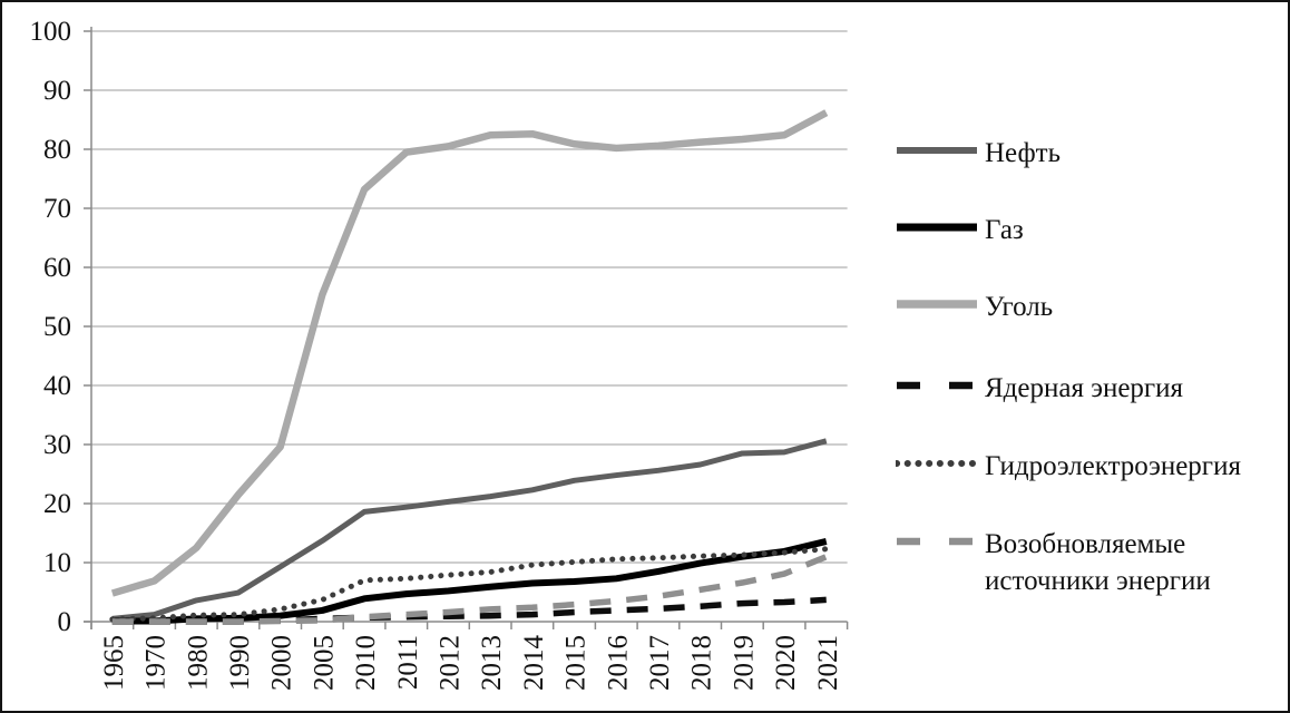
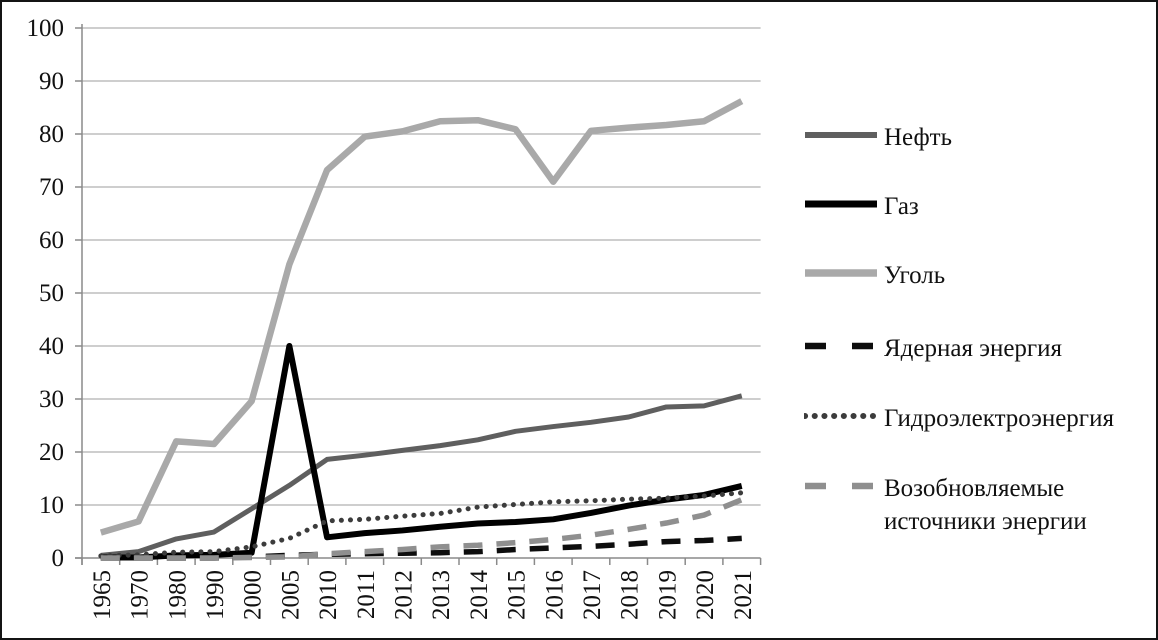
Уголь/1980: 12 -> 22
Газ/2005: 2 -> 40
Уголь/2016: 80 -> 71
